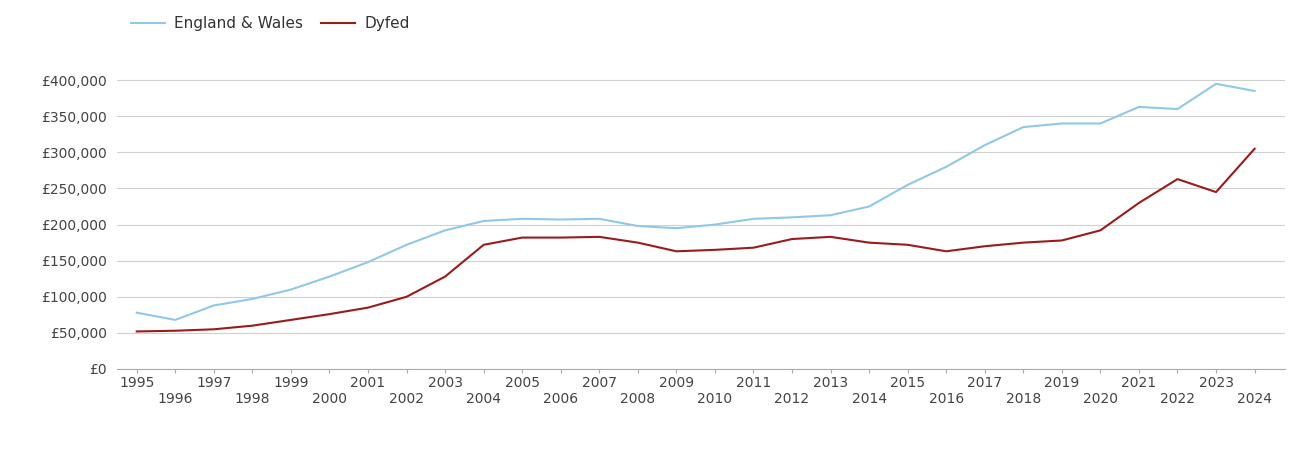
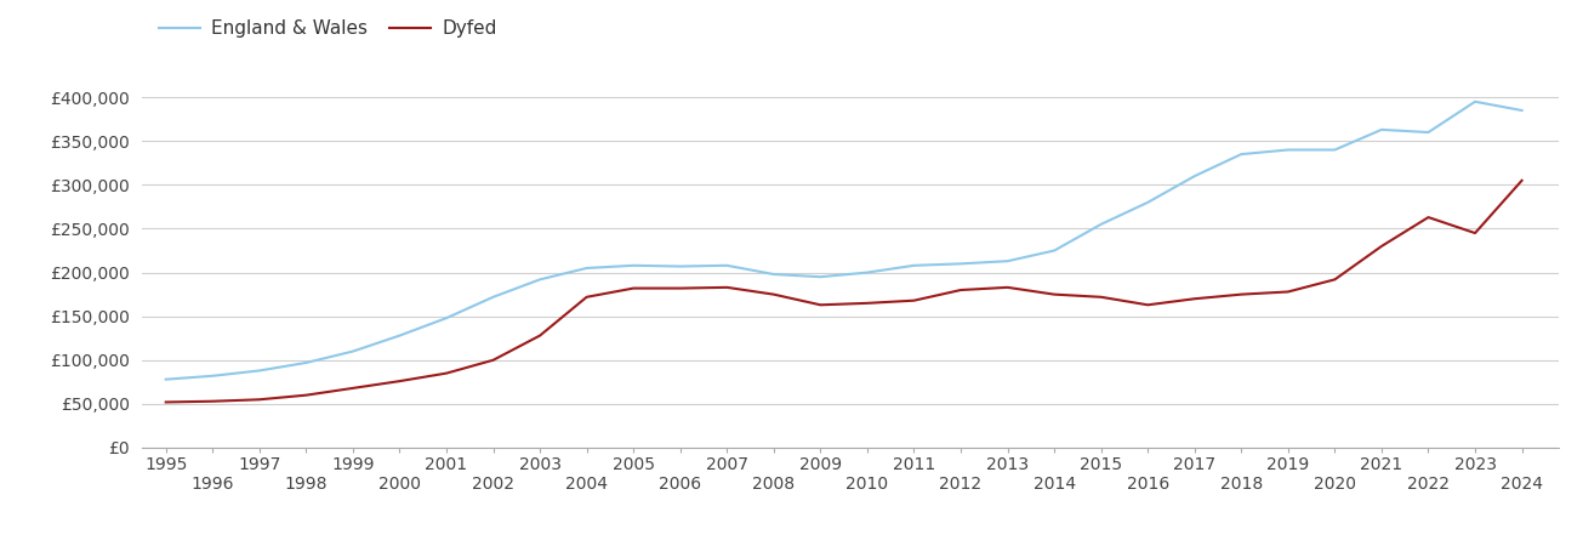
England & Wales/1996: £68,000 -> £82,000
